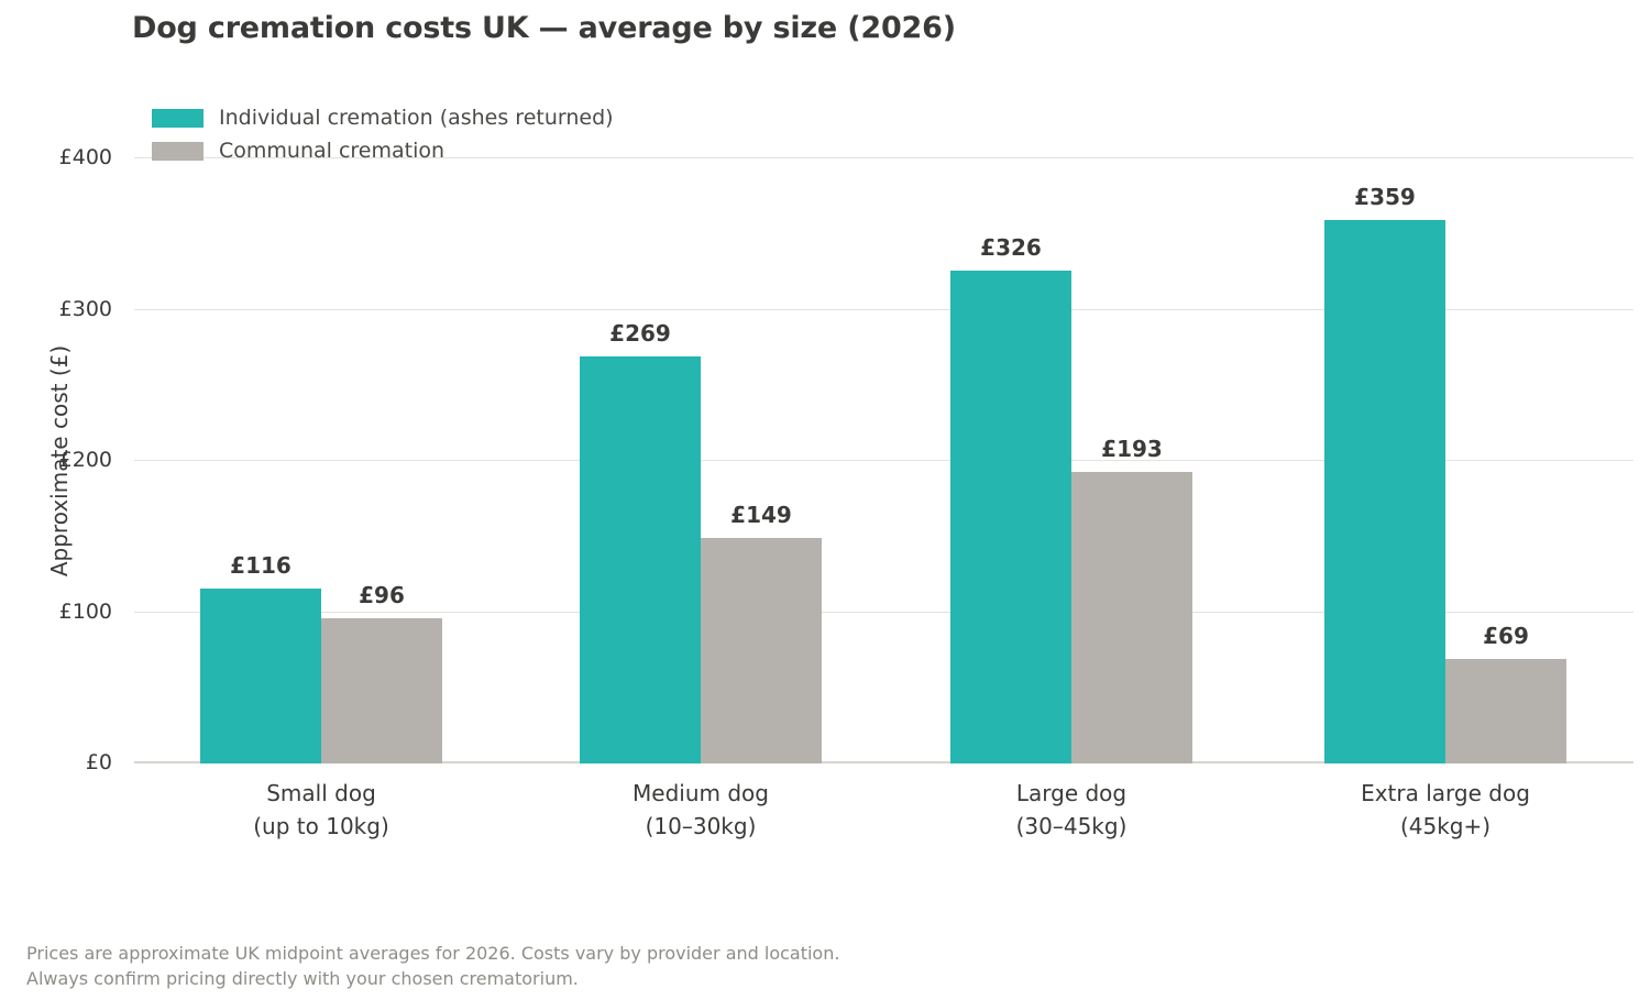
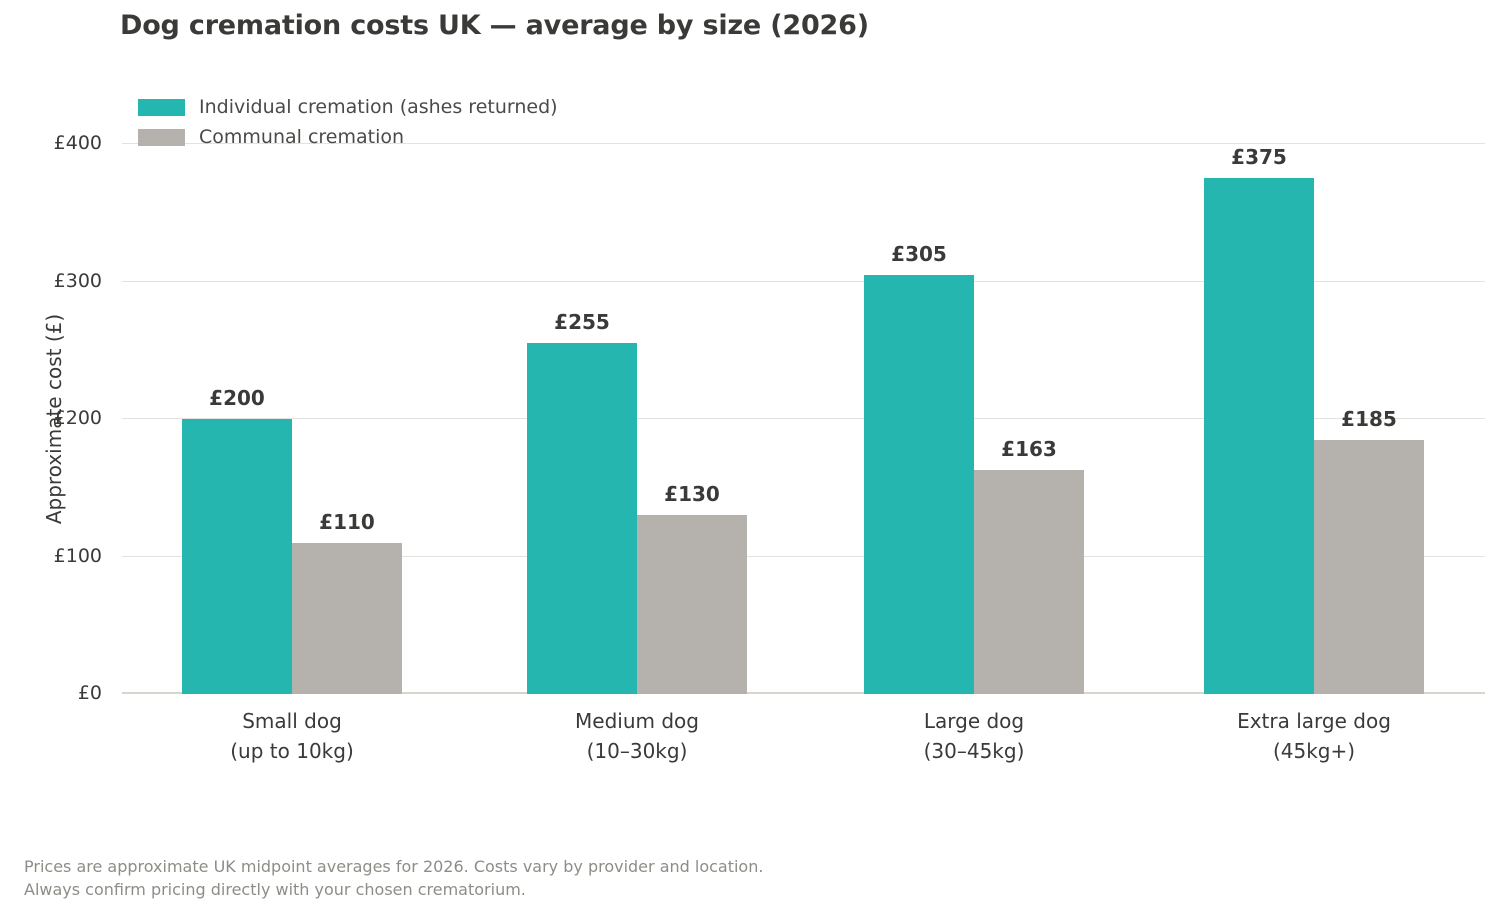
Individual cremation (ashes returned)/Small dog (up to 10kg): £116 -> £200
Communal cremation/Small dog (up to 10kg): £96 -> £110
Individual cremation (ashes returned)/Medium dog (10–30kg): £269 -> £255
Communal cremation/Medium dog (10–30kg): £149 -> £130
Individual cremation (ashes returned)/Large dog (30–45kg): £326 -> £305
Communal cremation/Large dog (30–45kg): £193 -> £163
Individual cremation (ashes returned)/Extra large dog (45kg+): £359 -> £375
Communal cremation/Extra large dog (45kg+): £69 -> £185
